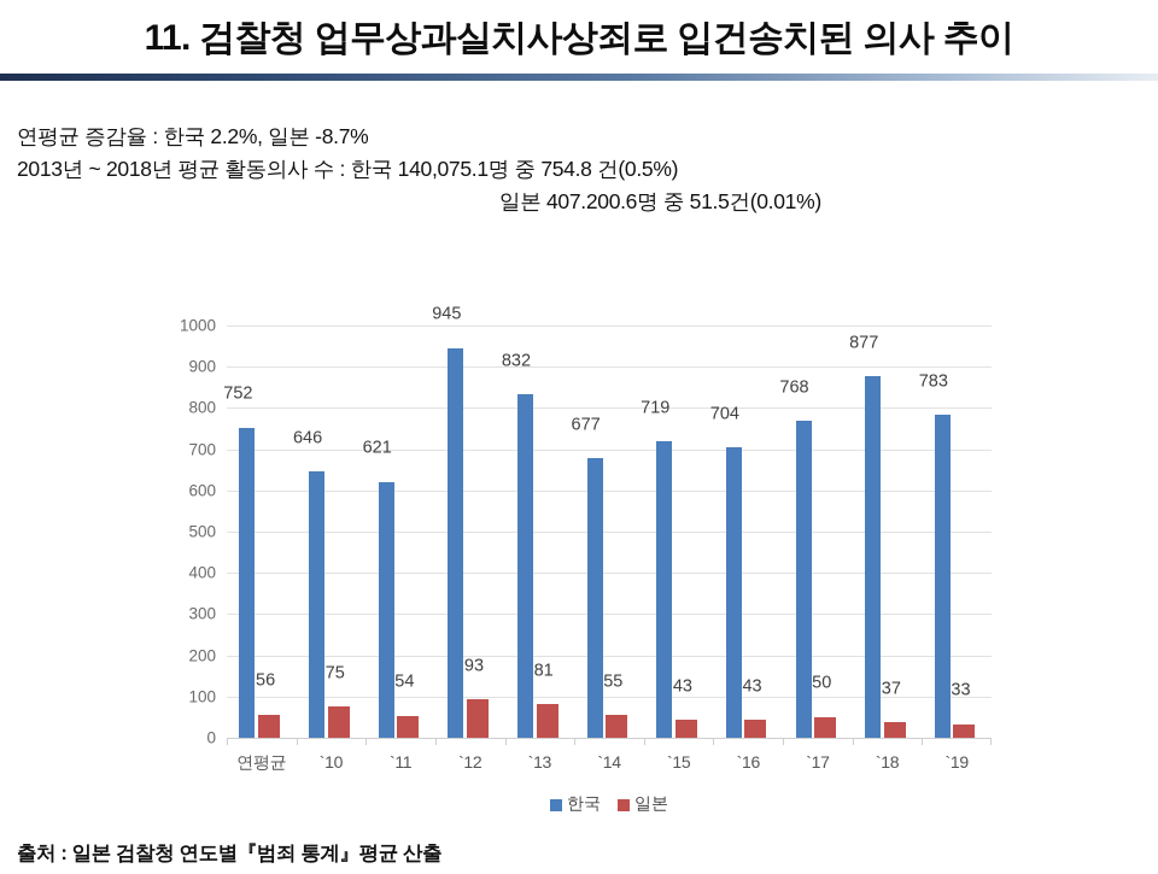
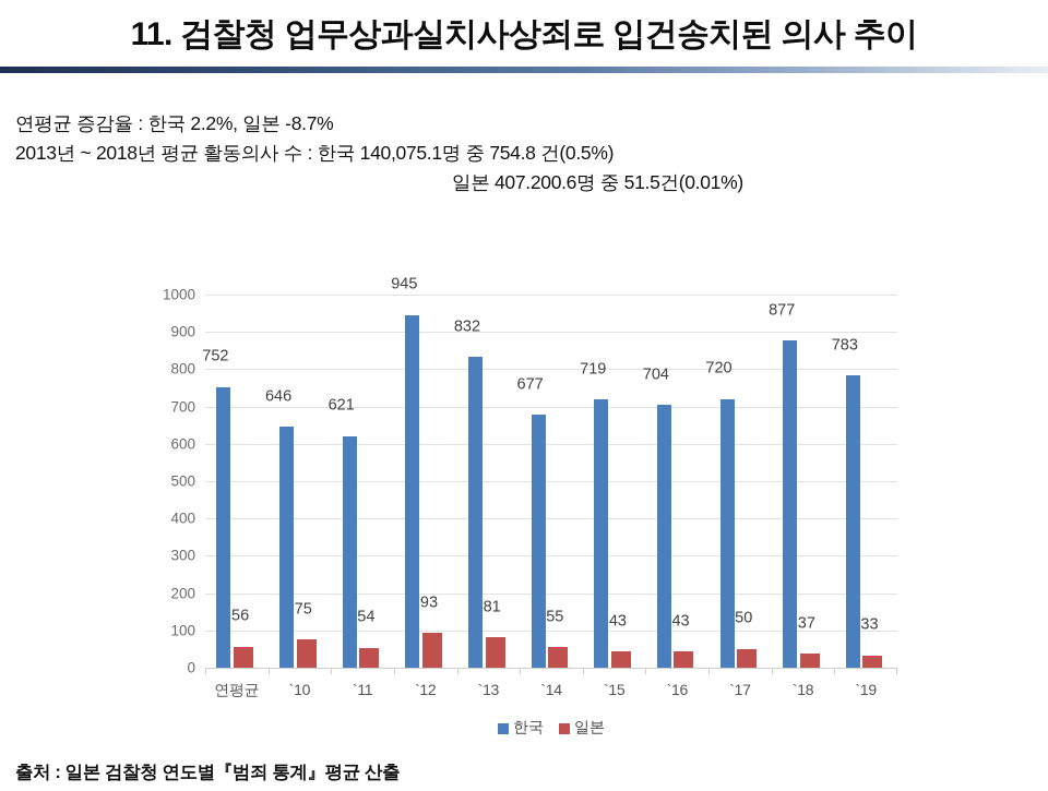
한국/`17: 768 -> 720
